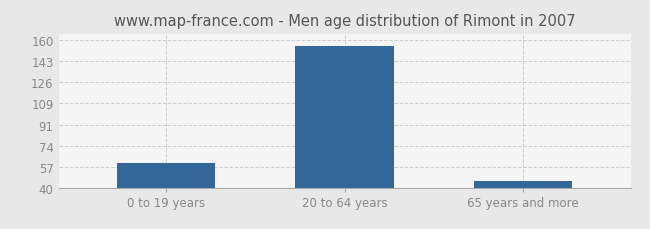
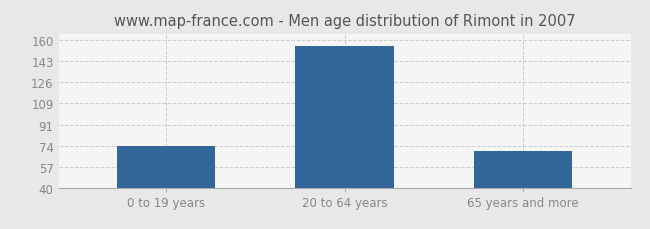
0 to 19 years: 60 -> 74
65 years and more: 45 -> 70
